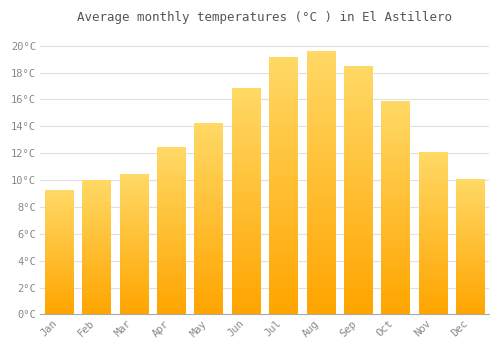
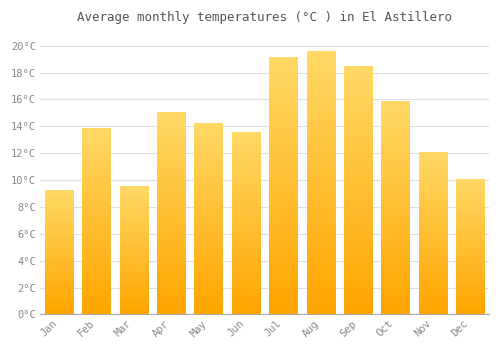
Feb: 9.9°C -> 13.8°C
Mar: 10.4°C -> 9.5°C
Apr: 12.4°C -> 15.0°C
Jun: 16.8°C -> 13.5°C
